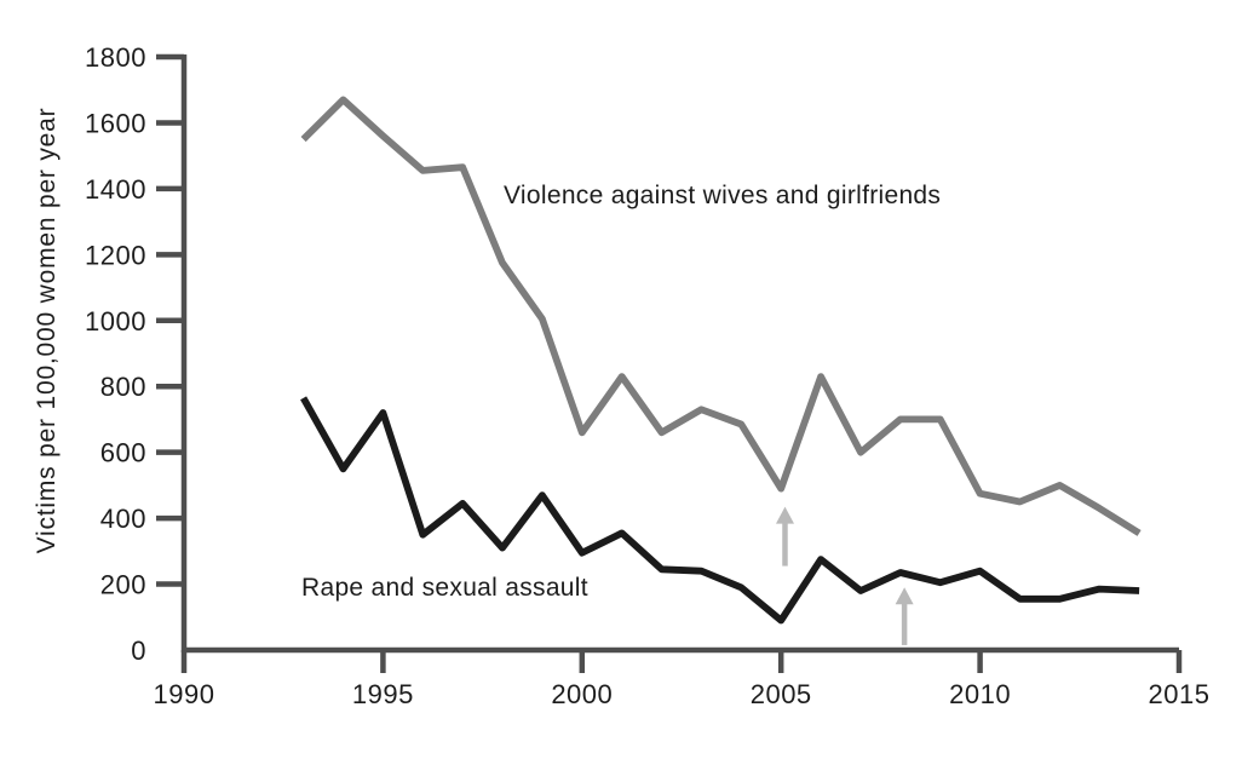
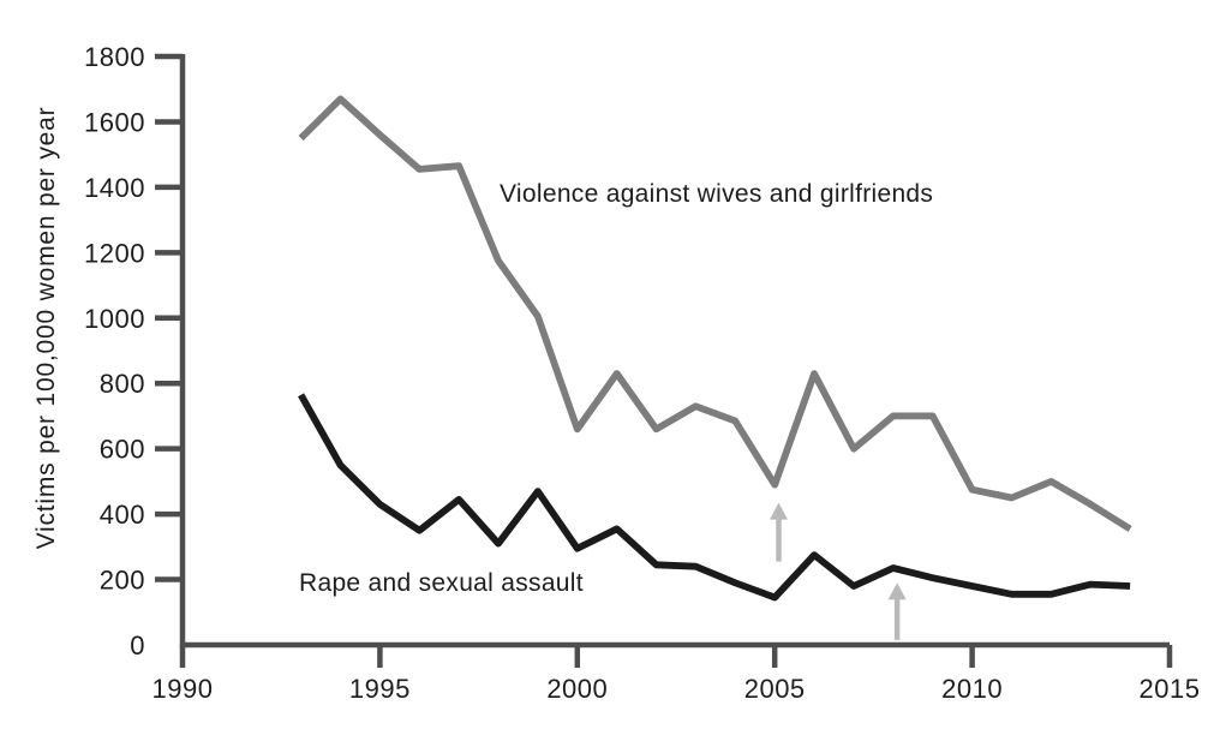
Rape and sexual assault/1995: 720 -> 430
Rape and sexual assault/2005: 90 -> 140
Rape and sexual assault/2010: 240 -> 180
